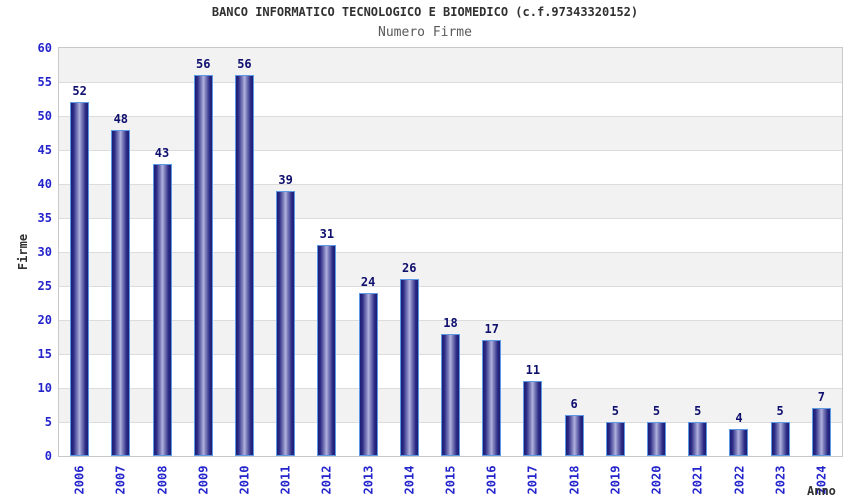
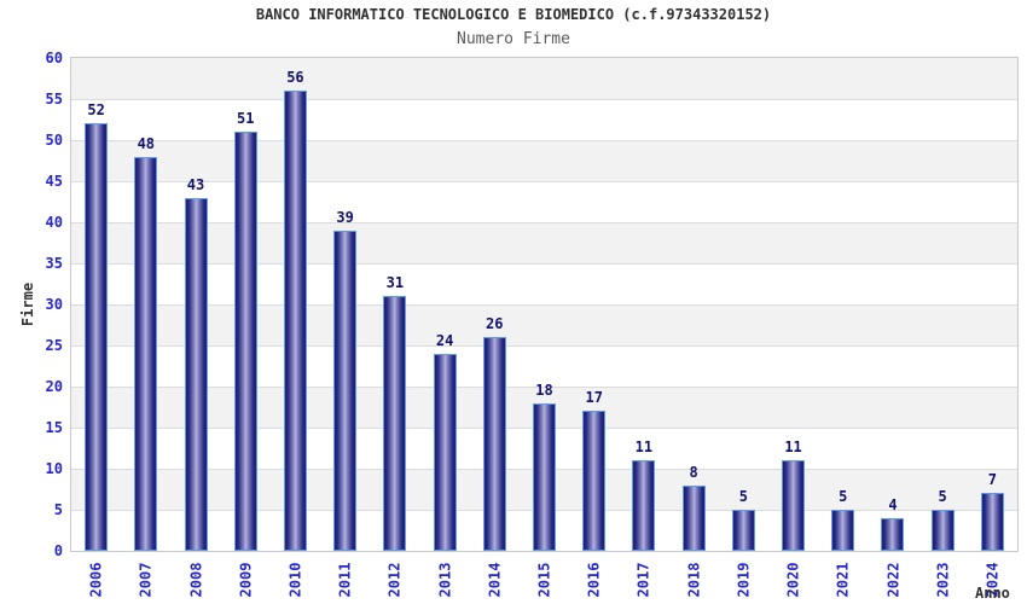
2009: 56 -> 51
2018: 6 -> 8
2020: 5 -> 11
